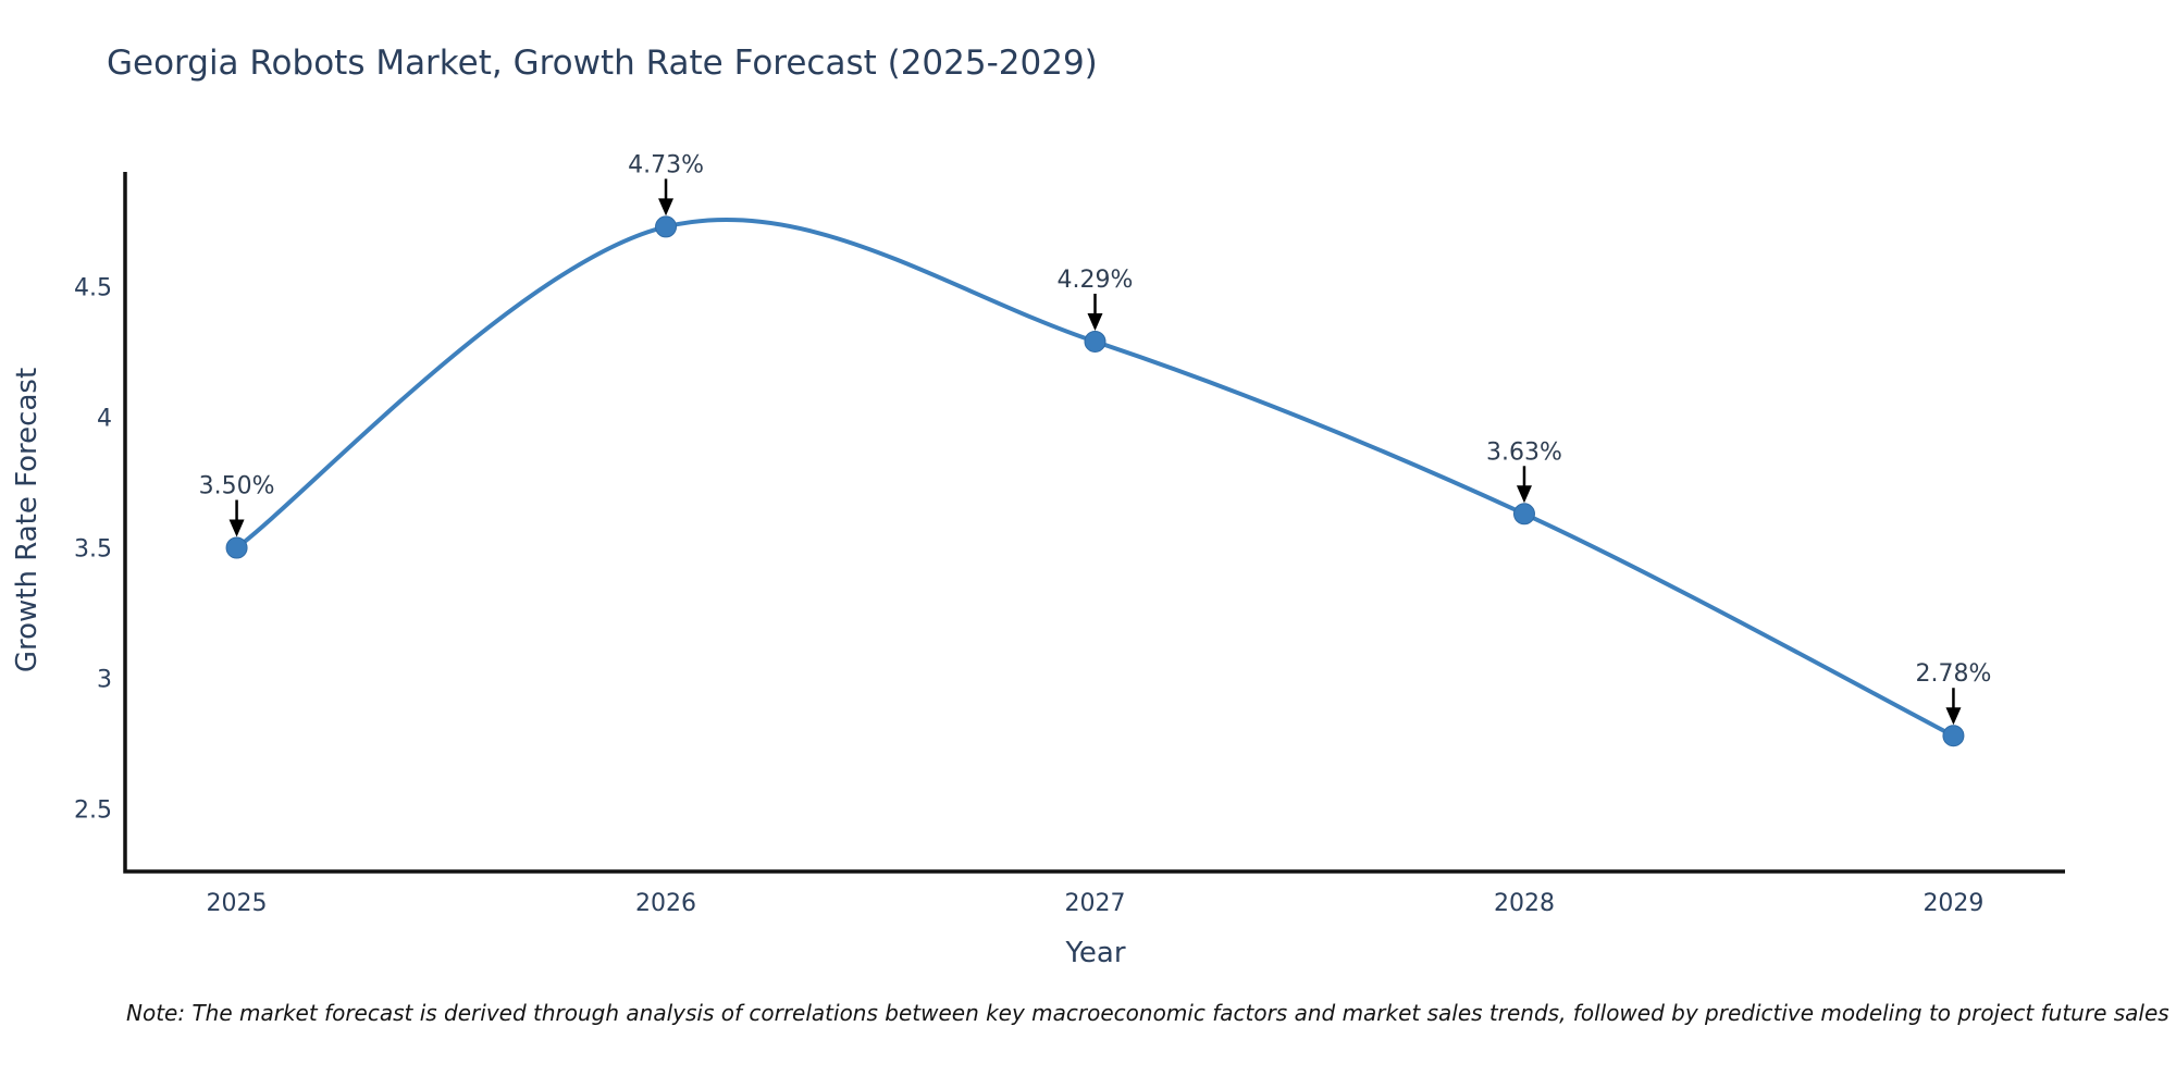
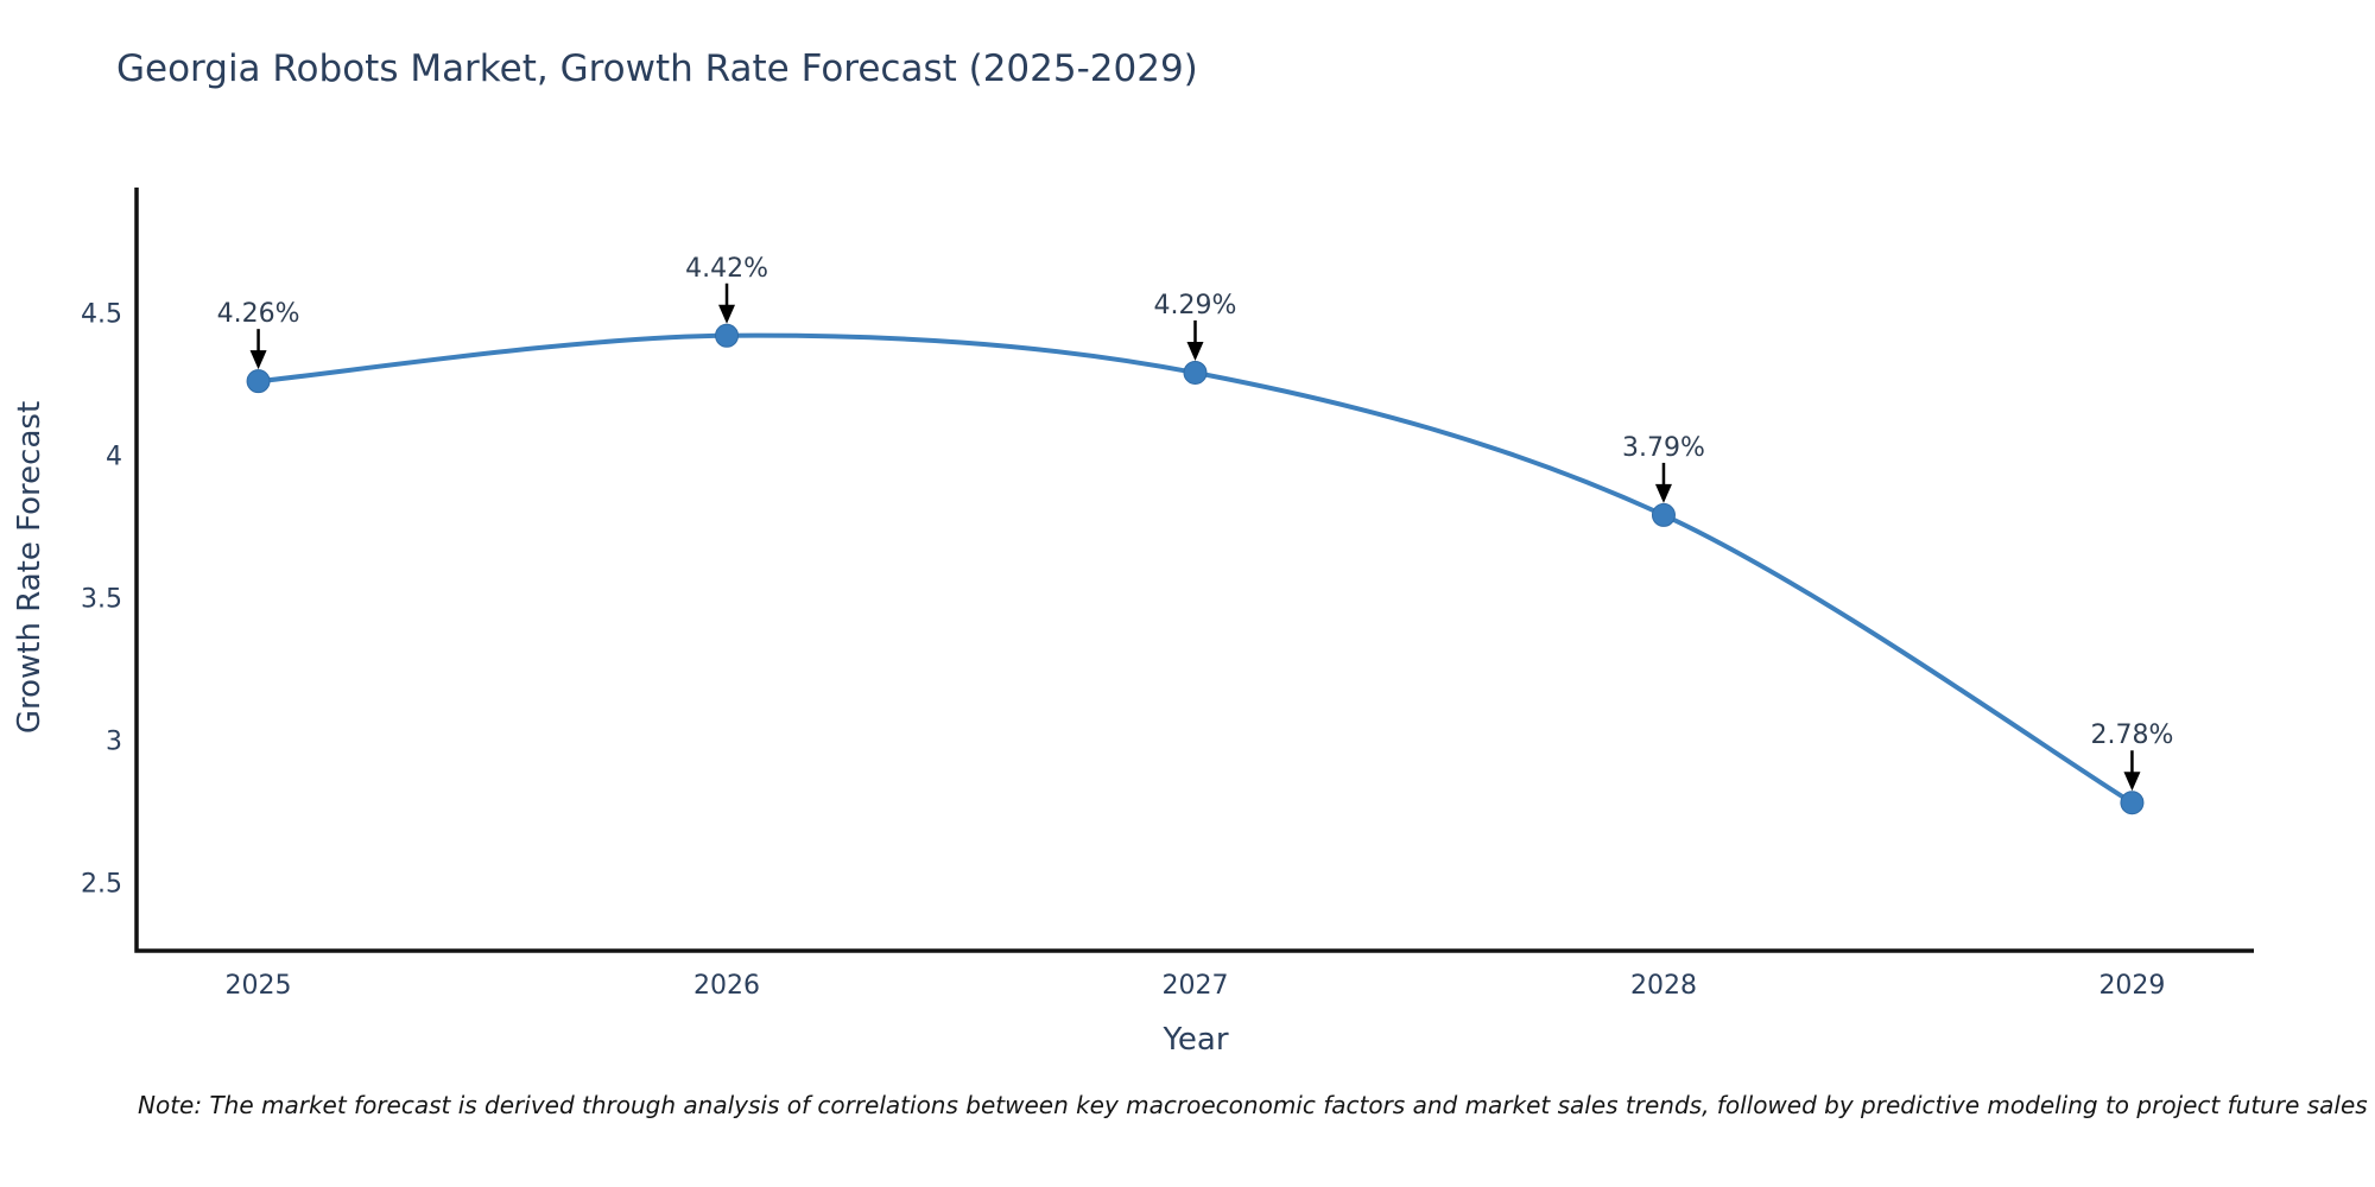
2025: 3.50% -> 4.26%
2026: 4.73% -> 4.42%
2028: 3.63% -> 3.79%
